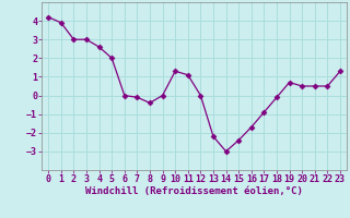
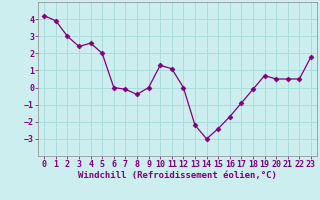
3: 3.0 -> 2.4
23: 1.3 -> 1.8
